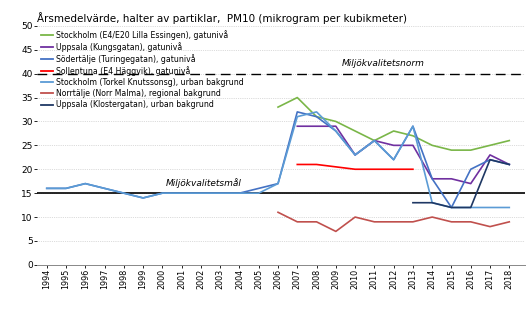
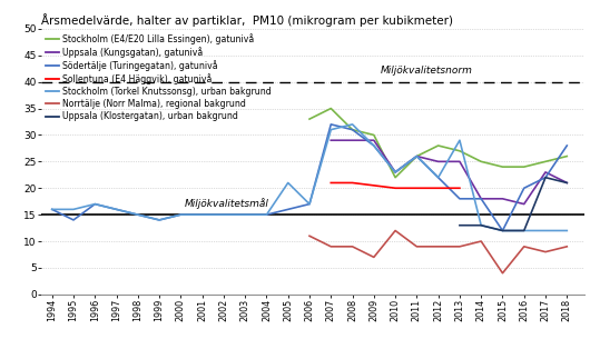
Södertälje (Turingegatan), gatunivå/1995: 16 -> 14
Stockholm (Torkel Knutssonsg), urban bakgrund/2005: 15 -> 21
Stockholm (E4/E20 Lilla Essingen), gatunivå/2010: 28 -> 22
Norrtälje (Norr Malma), regional bakgrund/2010: 10 -> 12
Södertälje (Turingegatan), gatunivå/2013: 29 -> 18
Norrtälje (Norr Malma), regional bakgrund/2015: 9 -> 4
Södertälje (Turingegatan), gatunivå/2018: 21 -> 28
